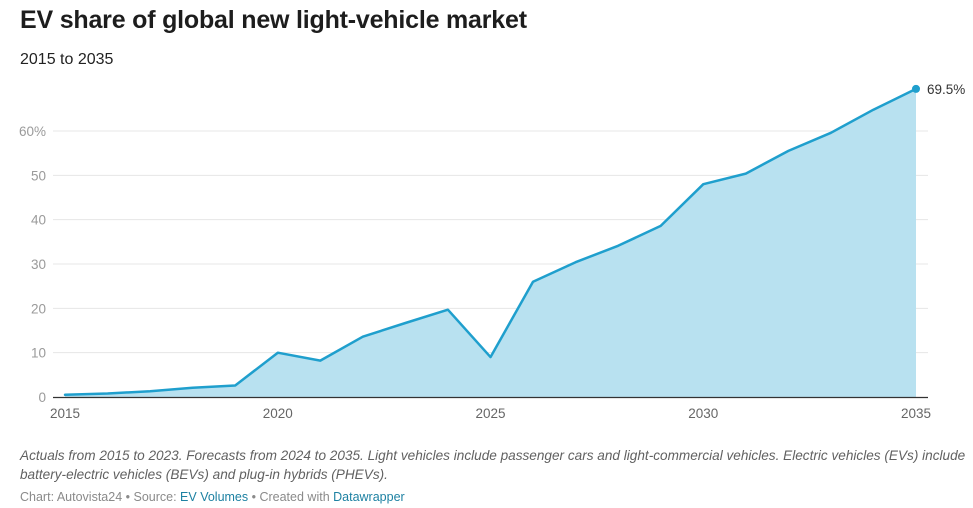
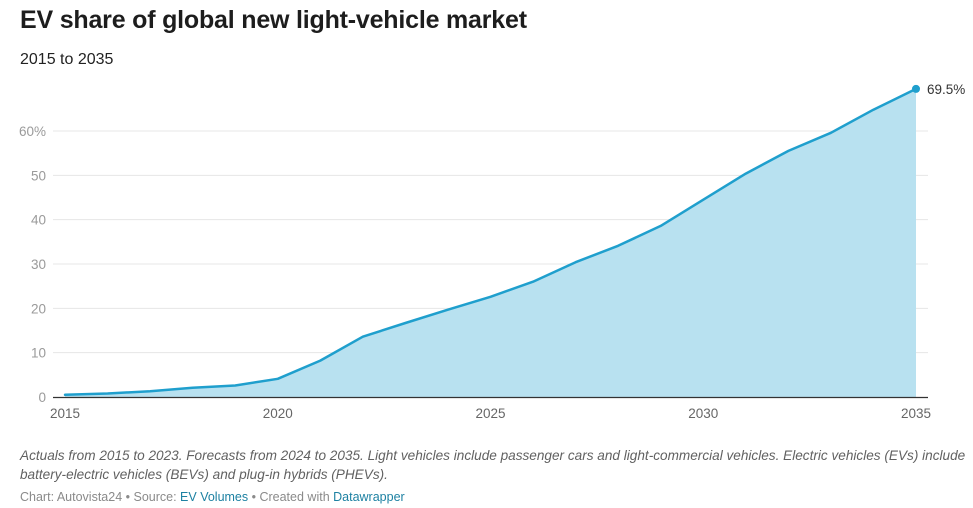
2020: 10% -> 4%
2025: 9% -> 23%
2030: 48% -> 44%
